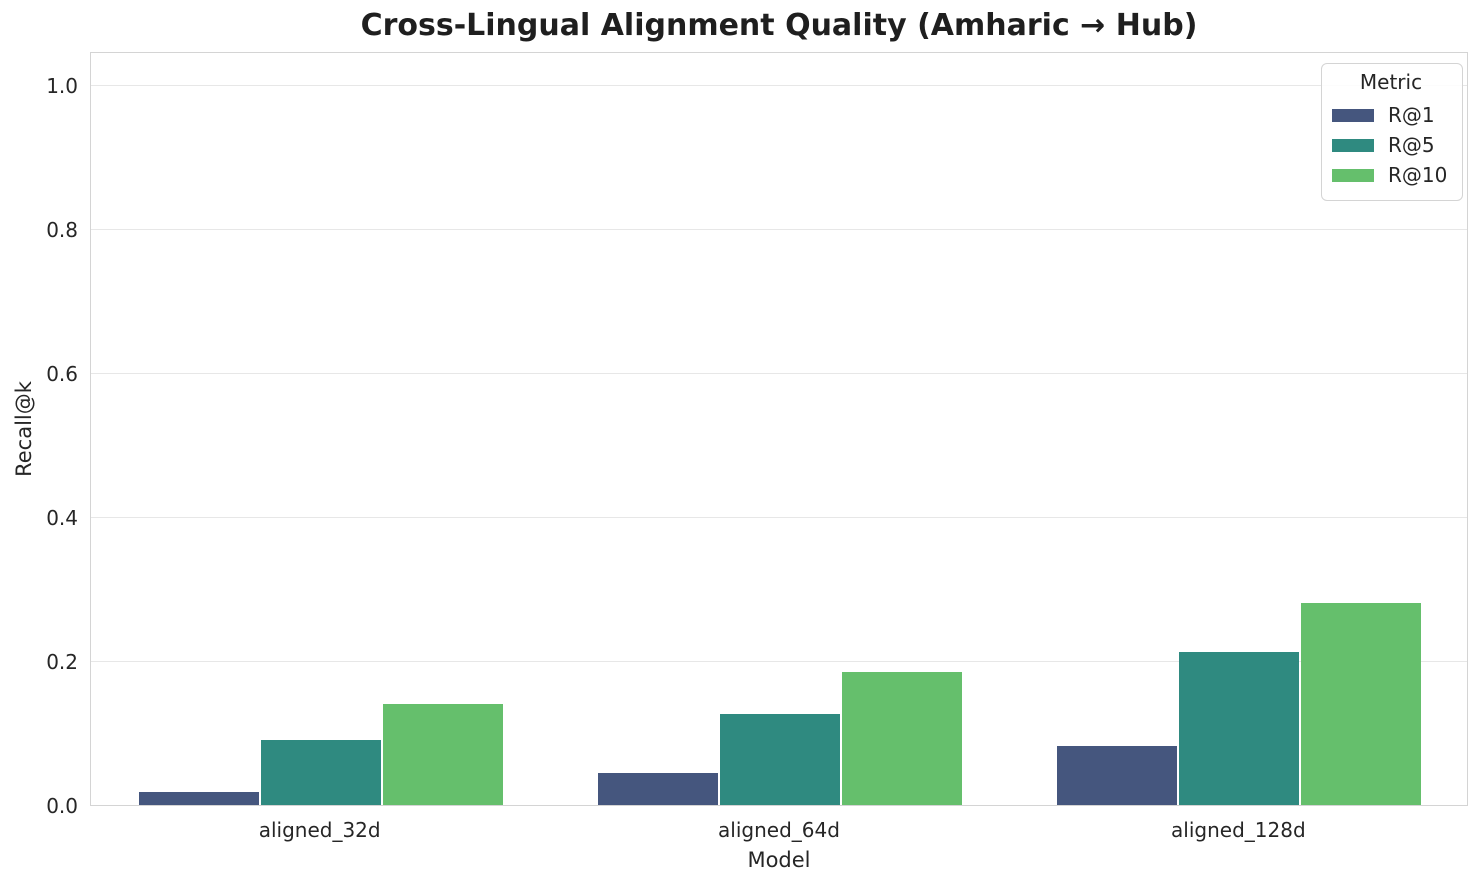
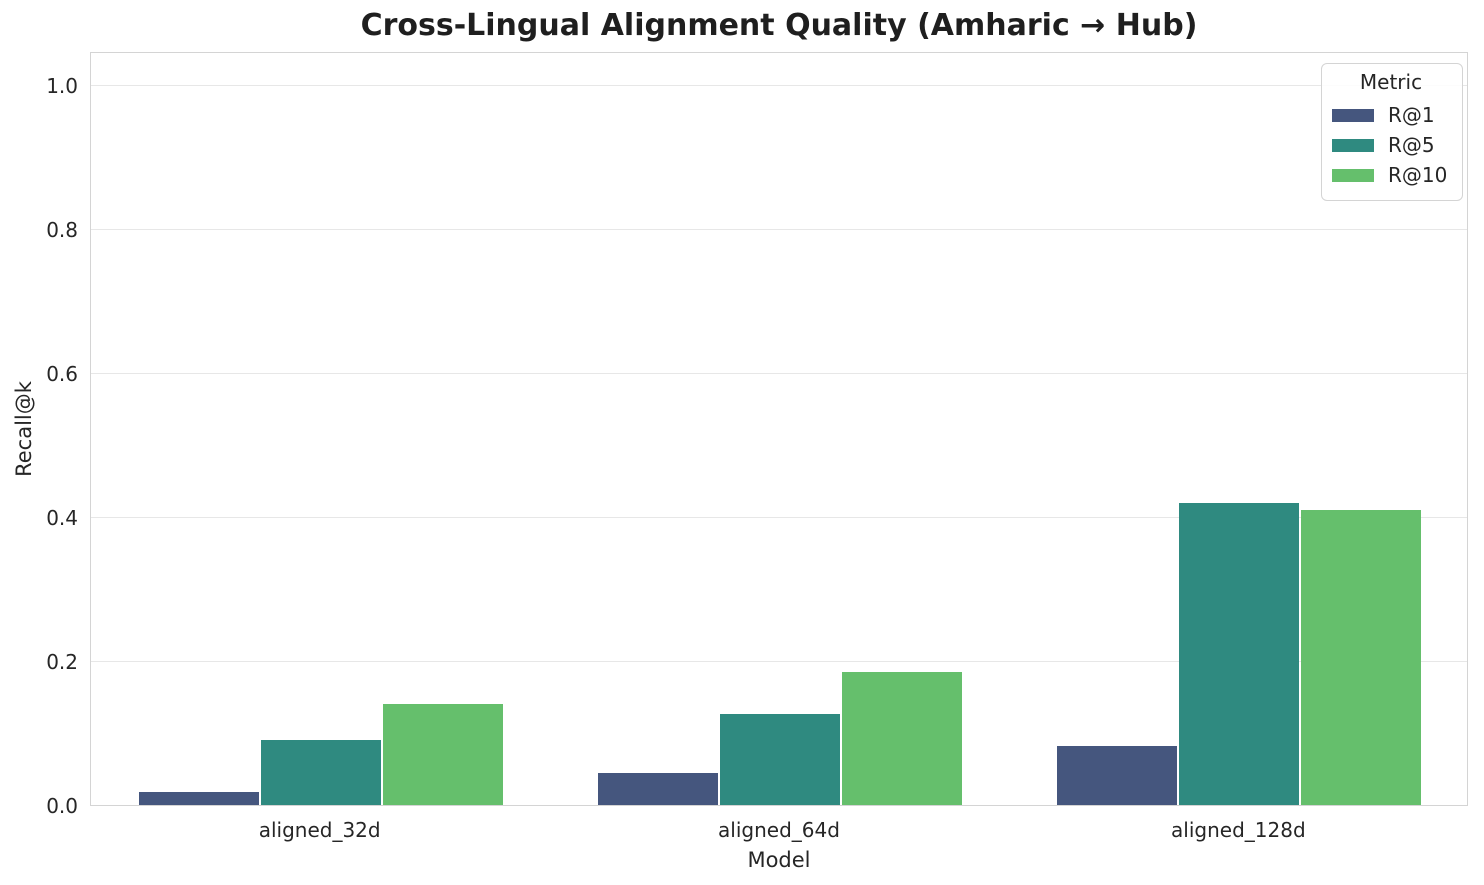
R@5/aligned_128d: 0.21 -> 0.42
R@10/aligned_128d: 0.28 -> 0.41
